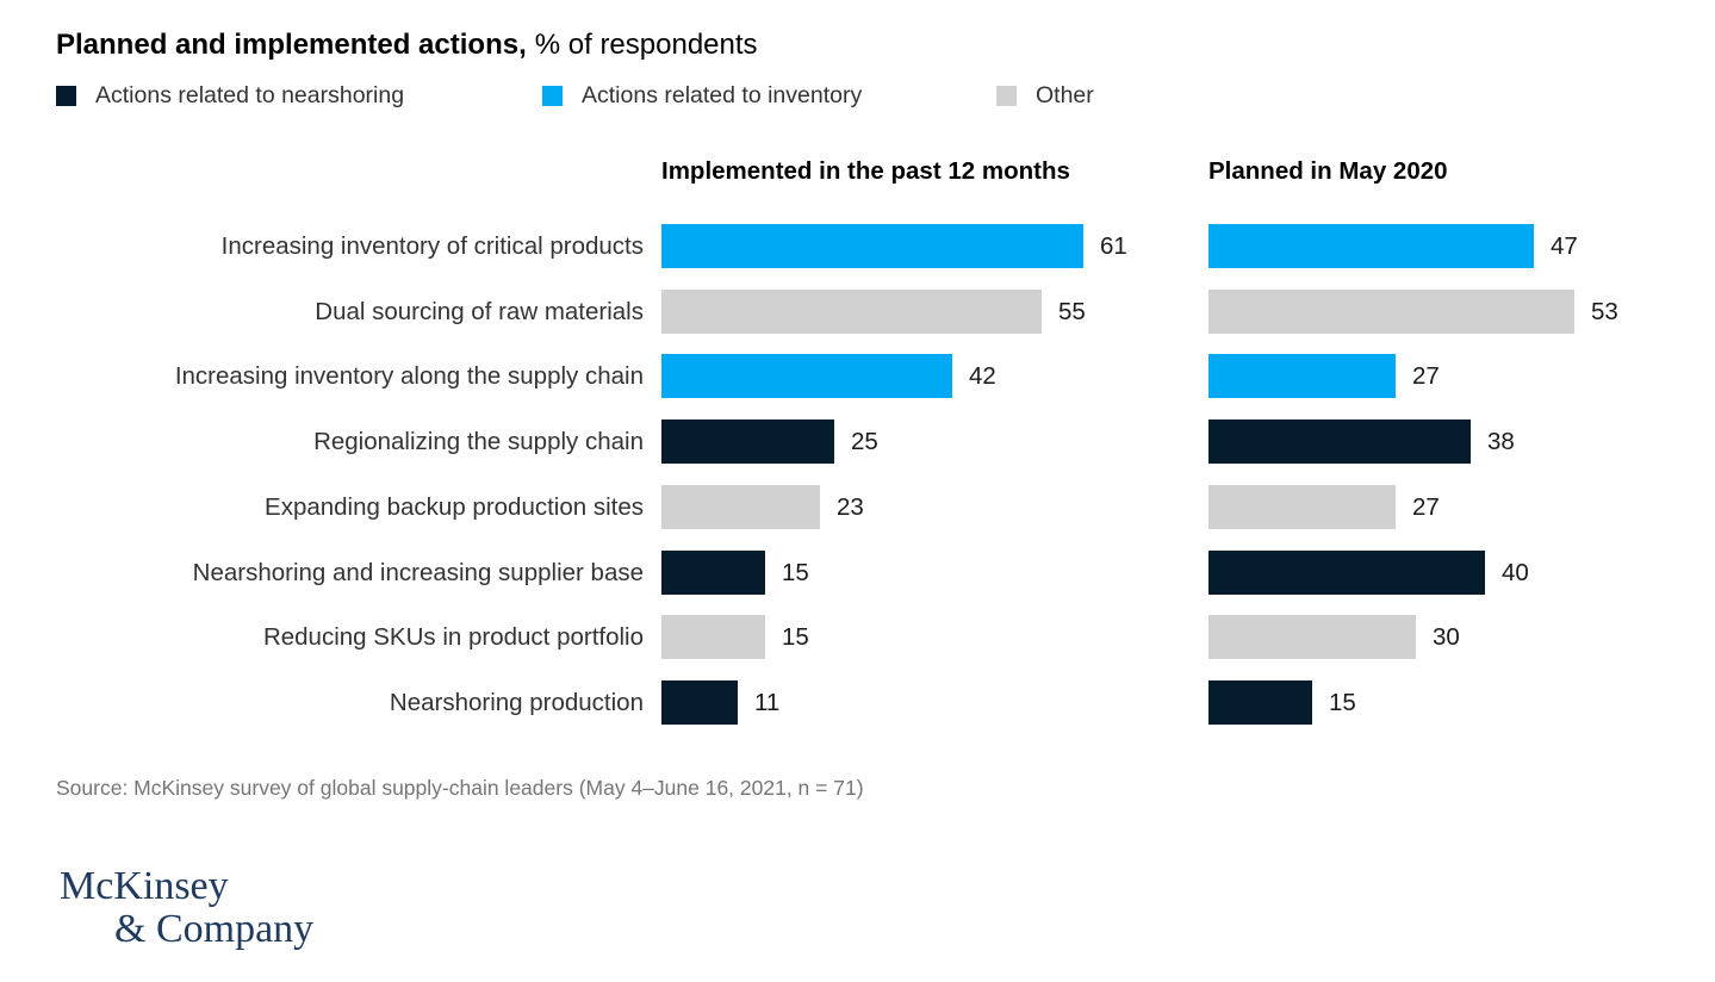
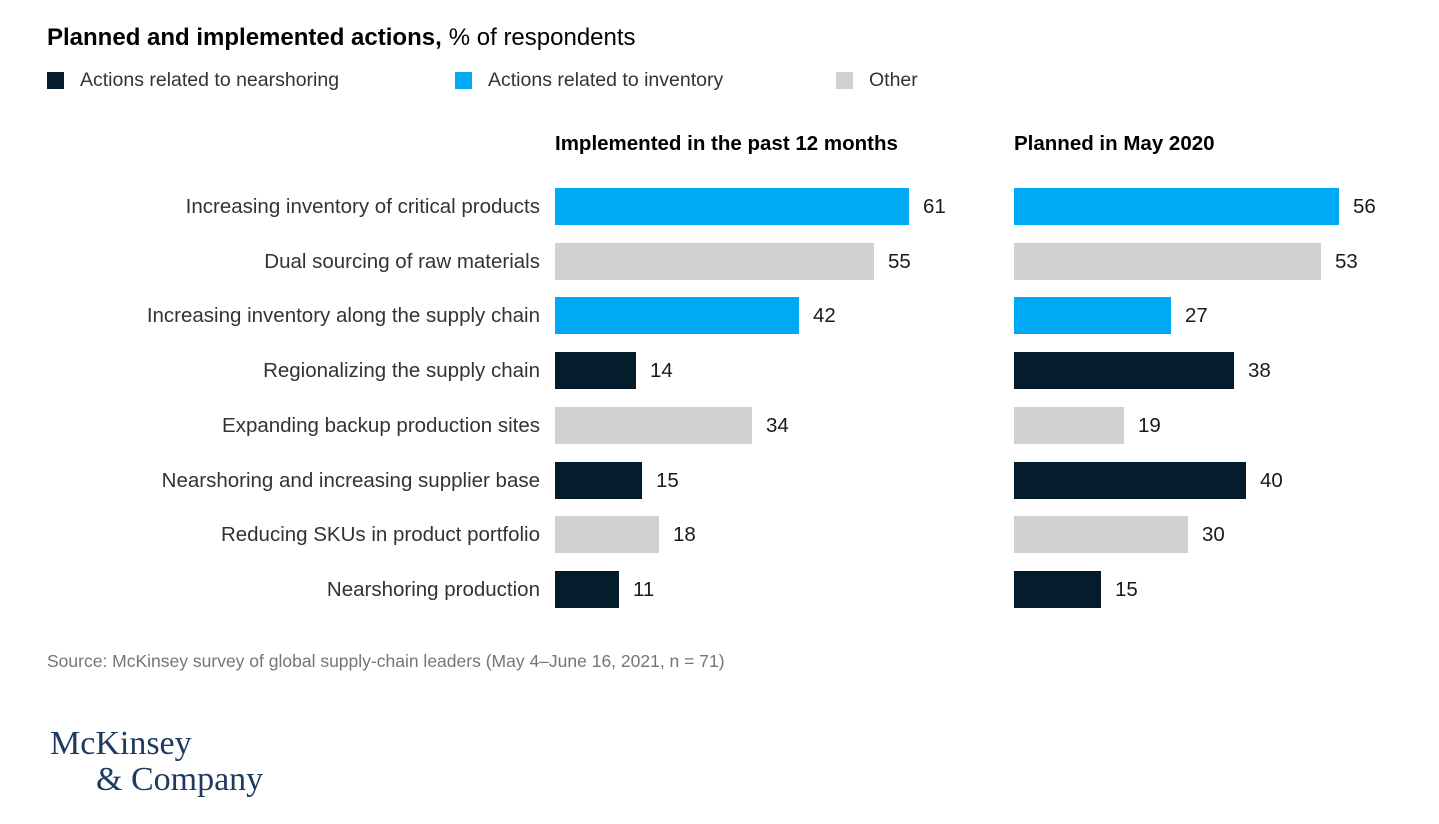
Planned in May 2020/Increasing inventory of critical products: 47 -> 56
Implemented in the past 12 months/Regionalizing the supply chain: 25 -> 14
Implemented in the past 12 months/Expanding backup production sites: 23 -> 34
Planned in May 2020/Expanding backup production sites: 27 -> 19
Implemented in the past 12 months/Reducing SKUs in product portfolio: 15 -> 18
